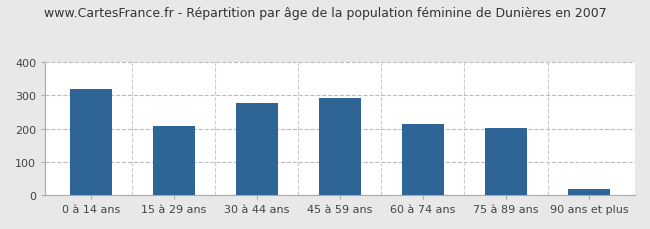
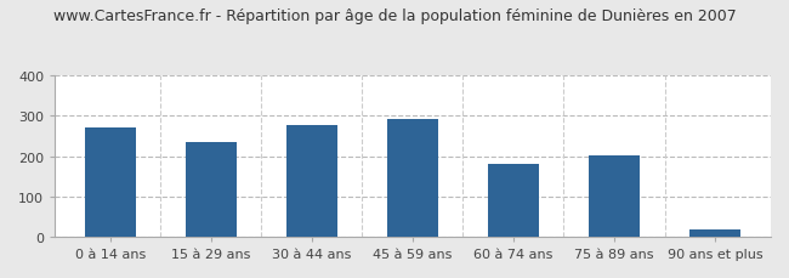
0 à 14 ans: 320 -> 270
15 à 29 ans: 208 -> 235
60 à 74 ans: 215 -> 180
